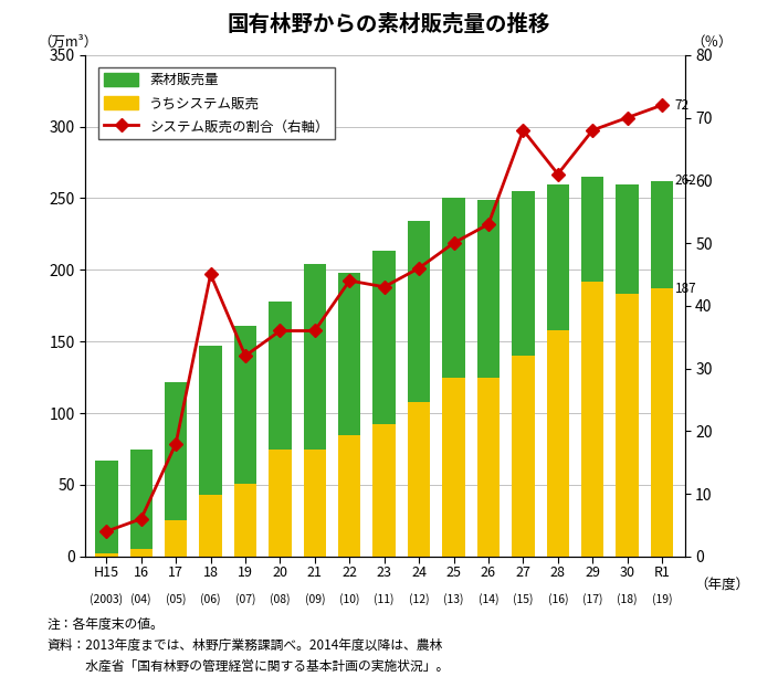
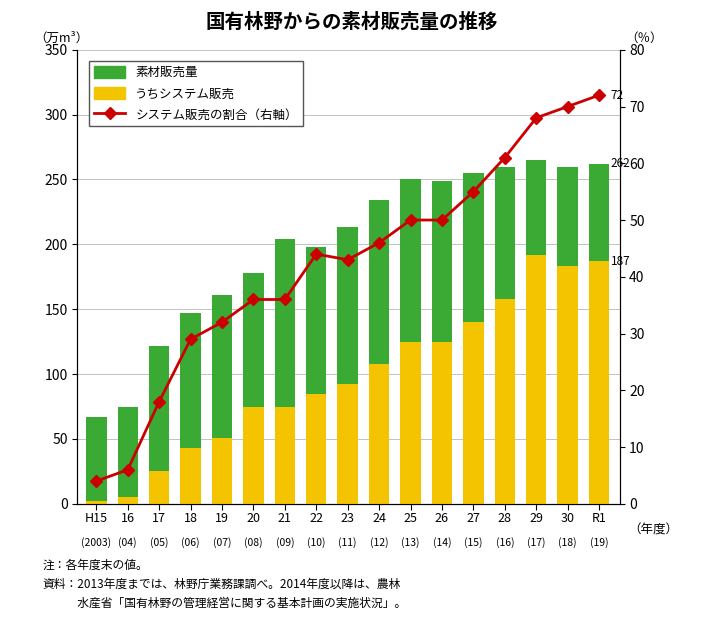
システム販売の割合（右軸）/18: 45 -> 29
システム販売の割合（右軸）/26: 53 -> 50
システム販売の割合（右軸）/27: 68 -> 55
